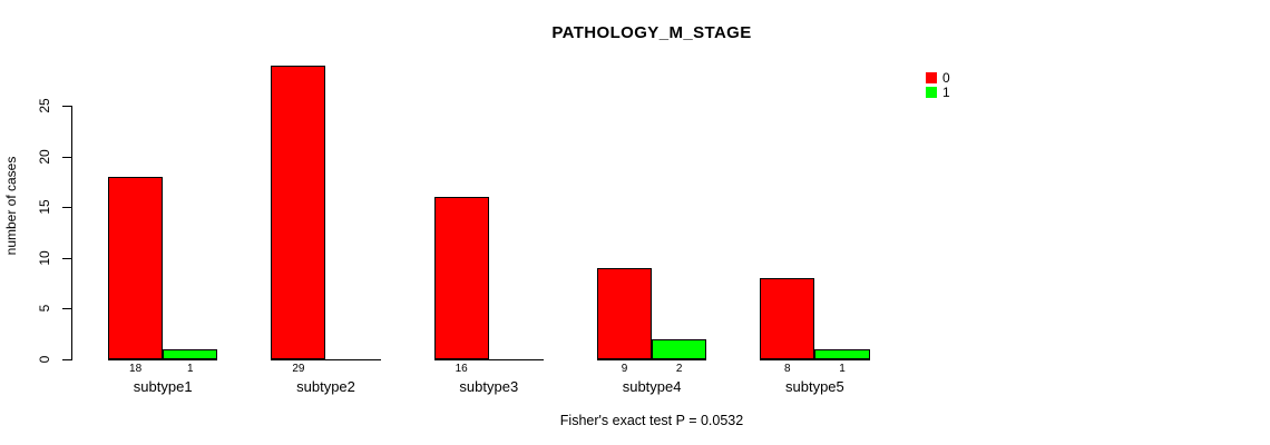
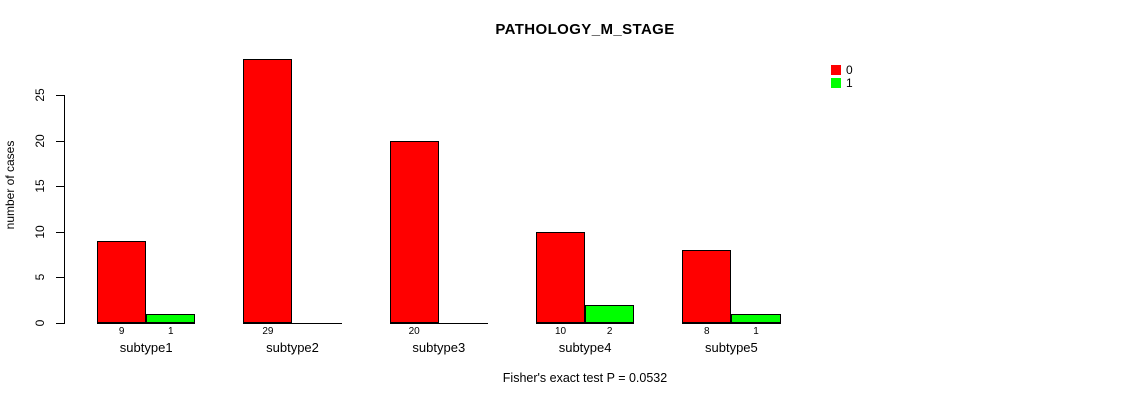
0/subtype1: 18 -> 9
0/subtype3: 16 -> 20
0/subtype4: 9 -> 10
